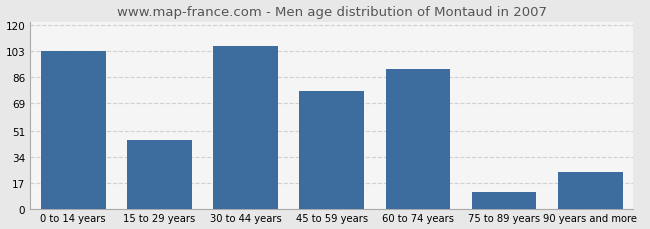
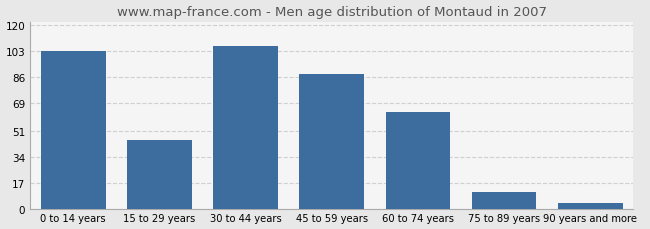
45 to 59 years: 77 -> 88
60 to 74 years: 91 -> 63
90 years and more: 24 -> 4
